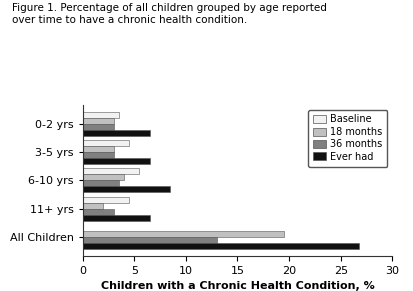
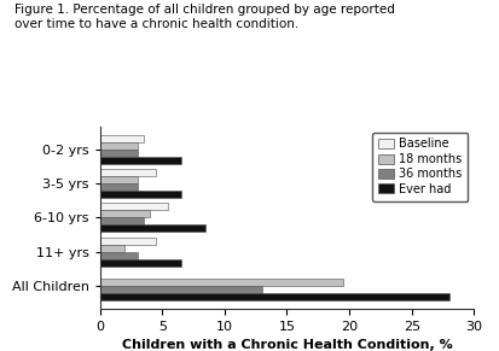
Ever had/All Children: 26.8 -> 28.0
